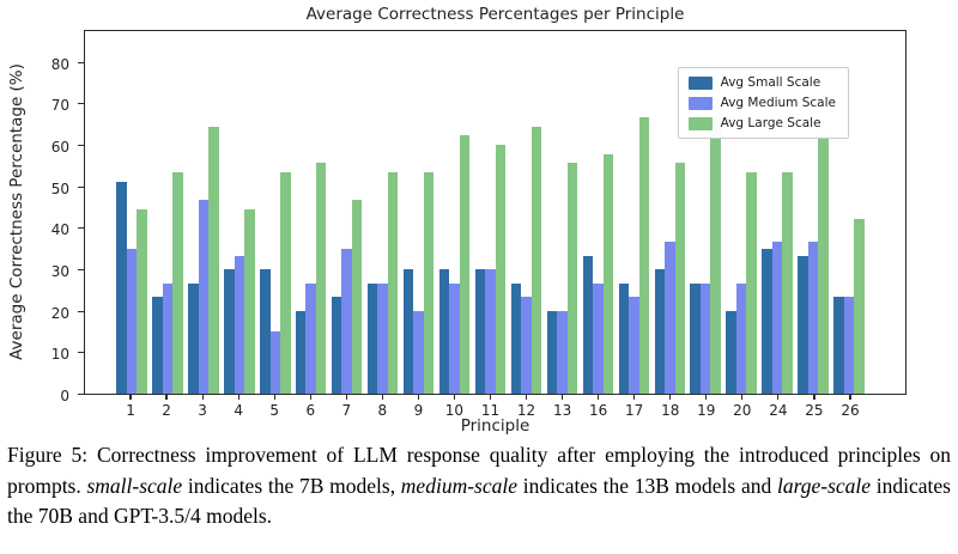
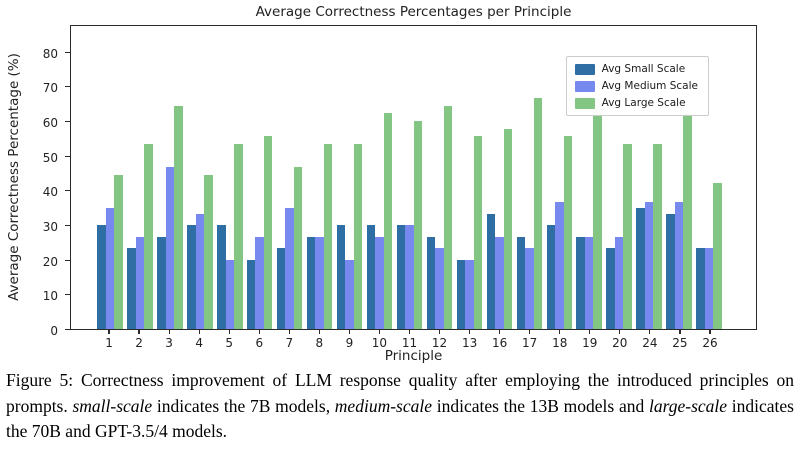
Avg Small Scale/1: 51 -> 30
Avg Medium Scale/5: 15 -> 20
Avg Small Scale/20: 20 -> 23
